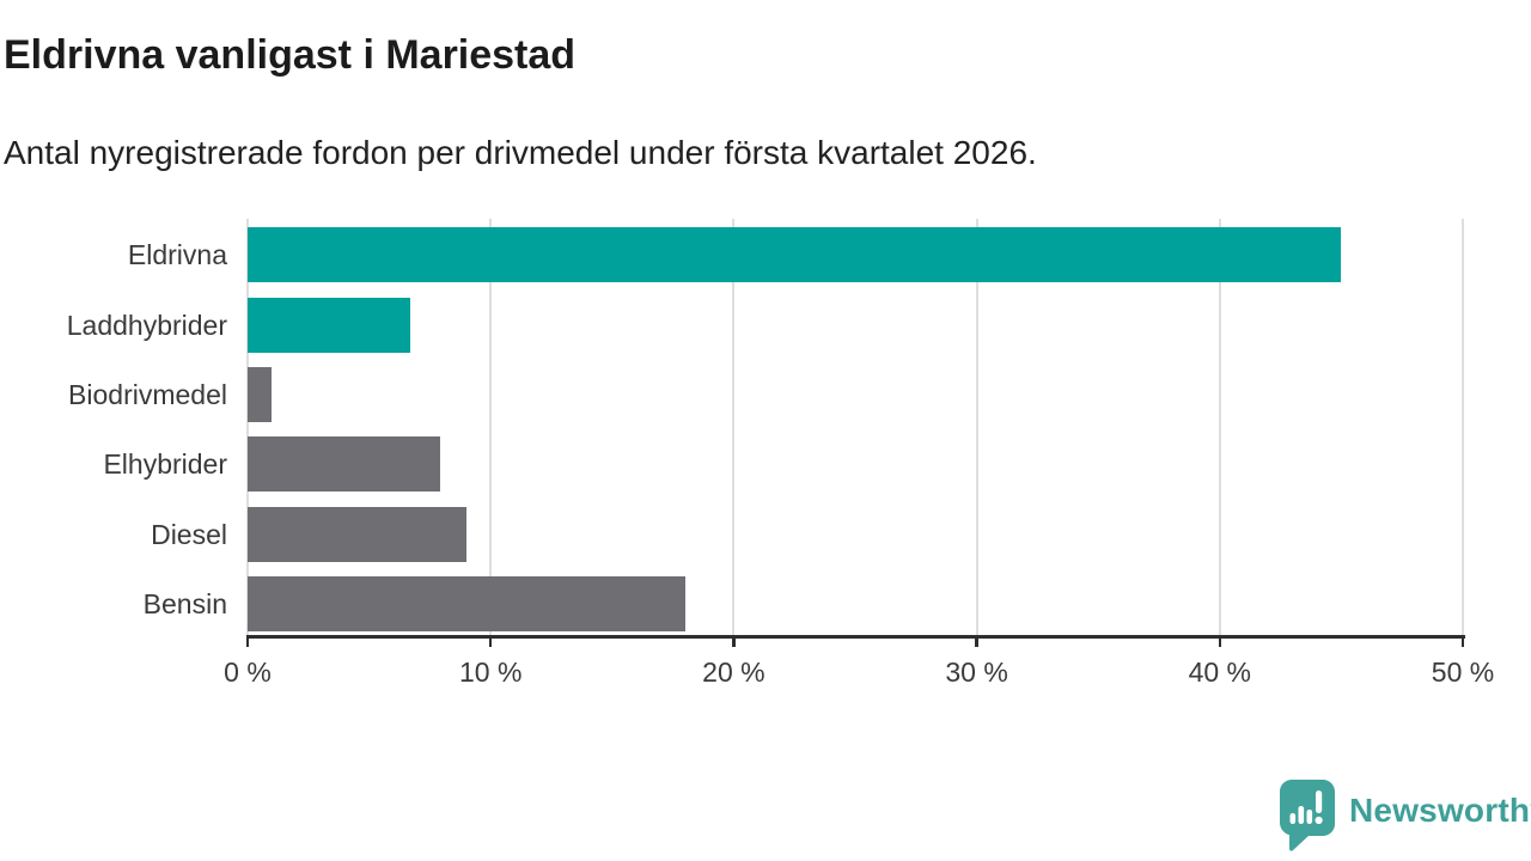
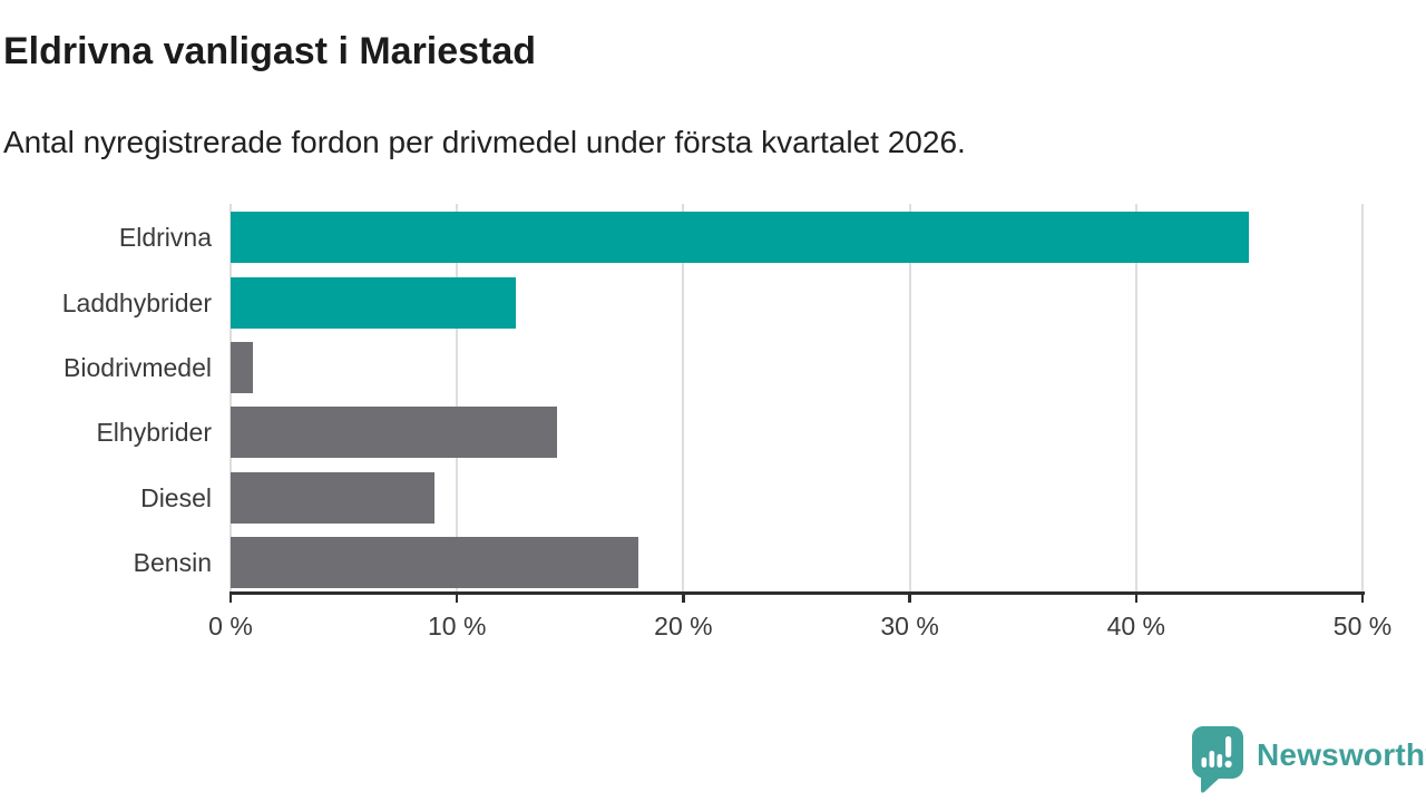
Laddhybrider: 6.7% -> 12.6%
Elhybrider: 7.9% -> 14.4%
